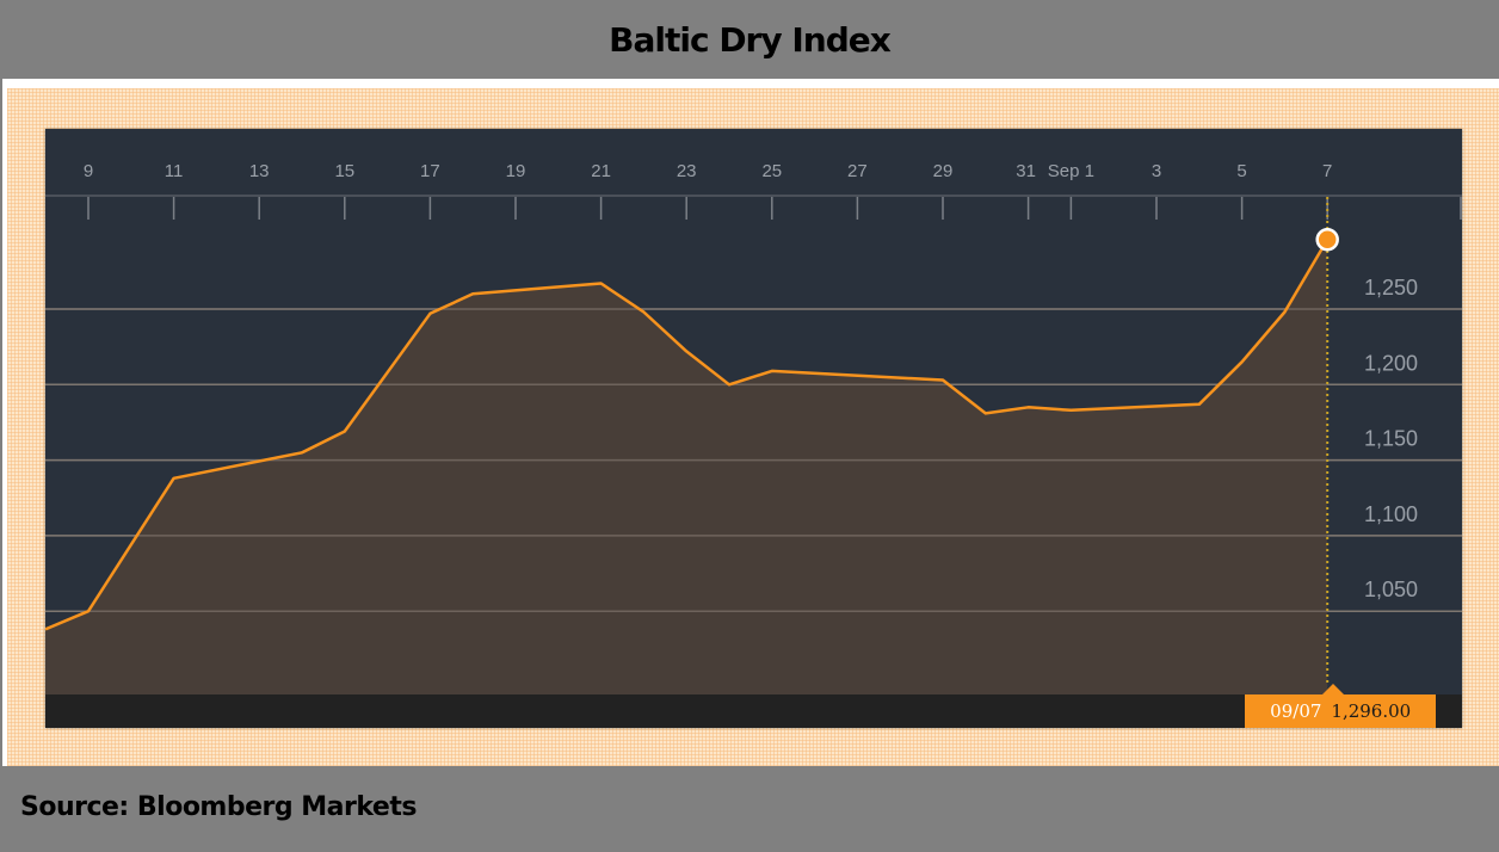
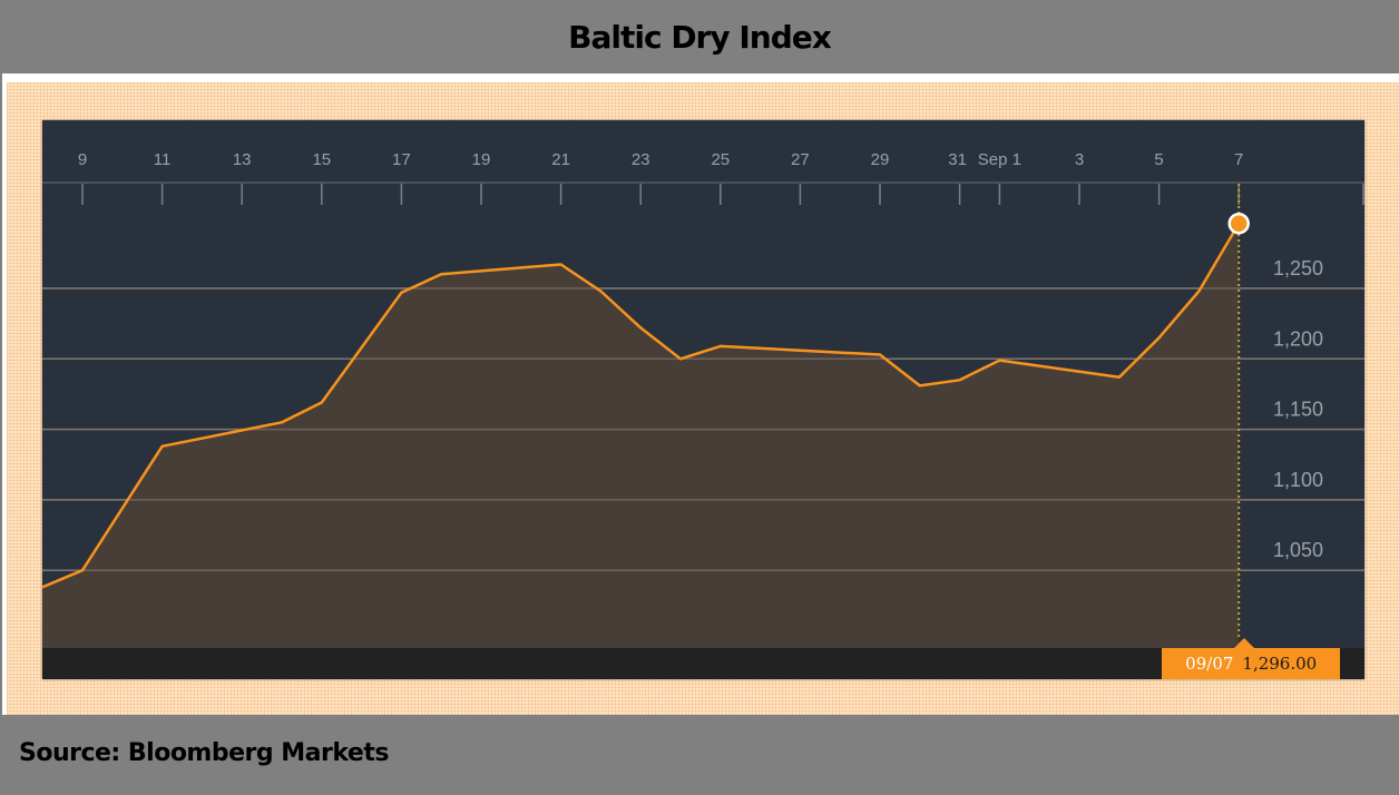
Sep 1: 1183 -> 1199
